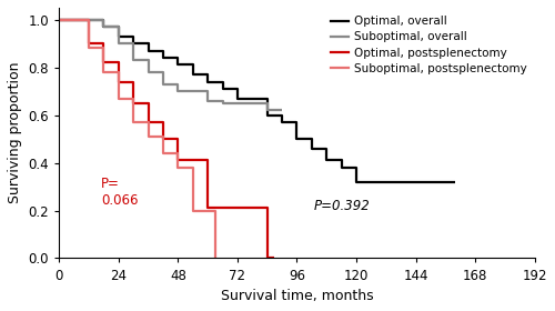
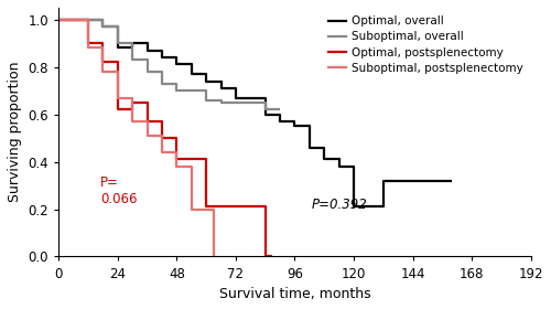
Optimal, overall/24: 0.93 -> 0.88
Optimal, postsplenectomy/24: 0.74 -> 0.62
Optimal, overall/96: 0.50 -> 0.55
Optimal, overall/120: 0.32 -> 0.21
